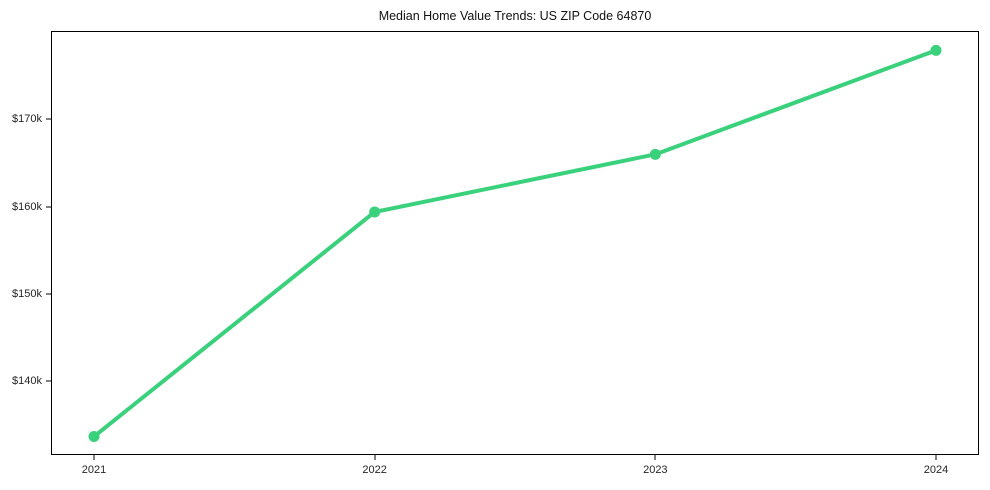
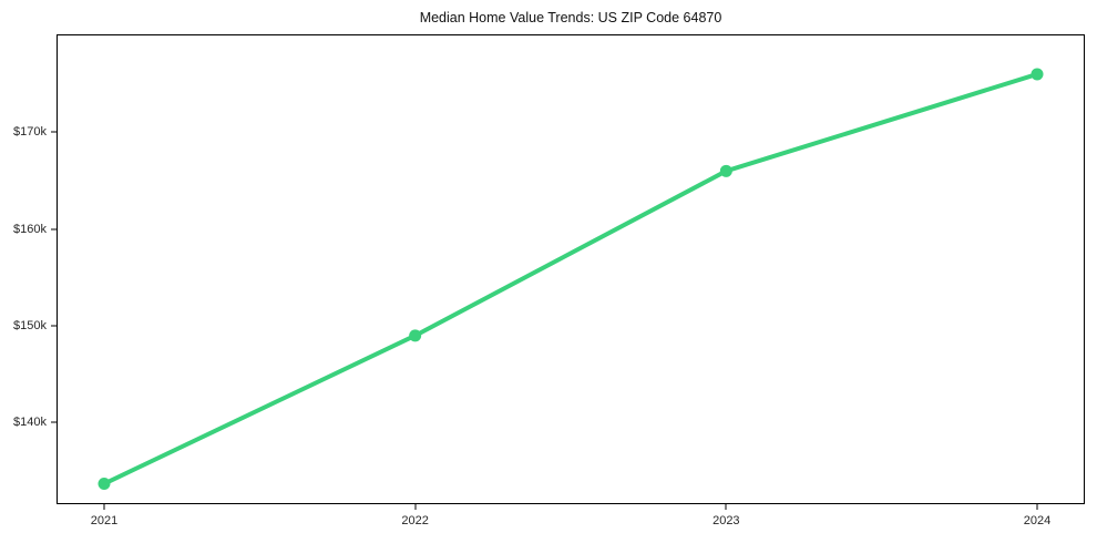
2022: $159k -> $149k
2024: $178k -> $176k
